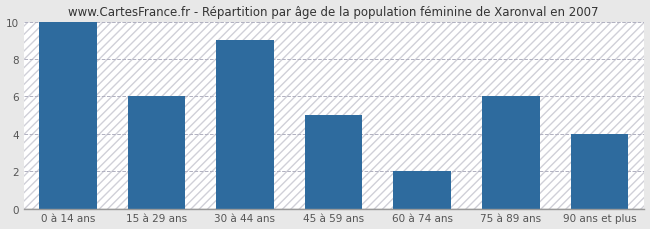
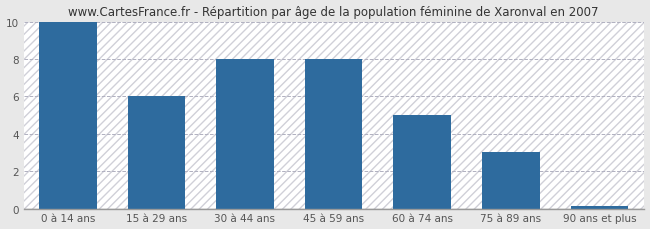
30 à 44 ans: 9.0 -> 8.0
45 à 59 ans: 5.0 -> 8.0
60 à 74 ans: 2.0 -> 5.0
75 à 89 ans: 6.0 -> 3.0
90 ans et plus: 4.0 -> 0.1
